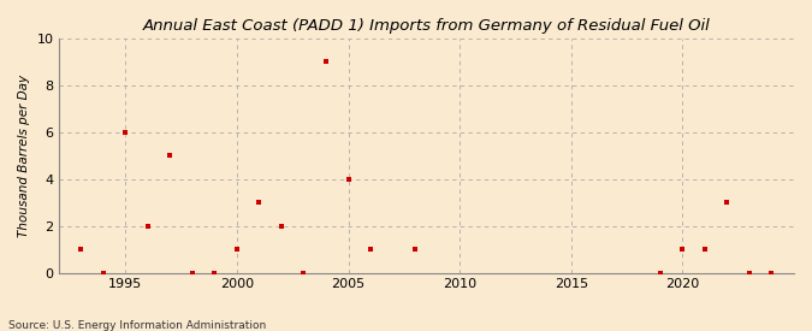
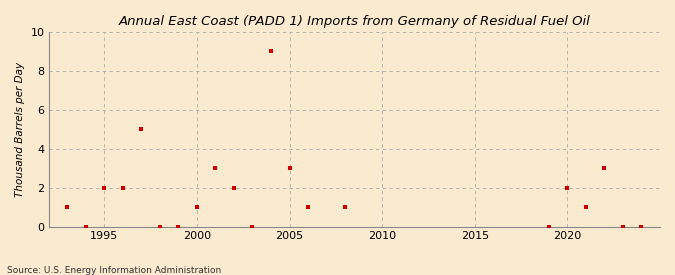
1995: 6 -> 2
2005: 4 -> 3
2020: 1 -> 2
